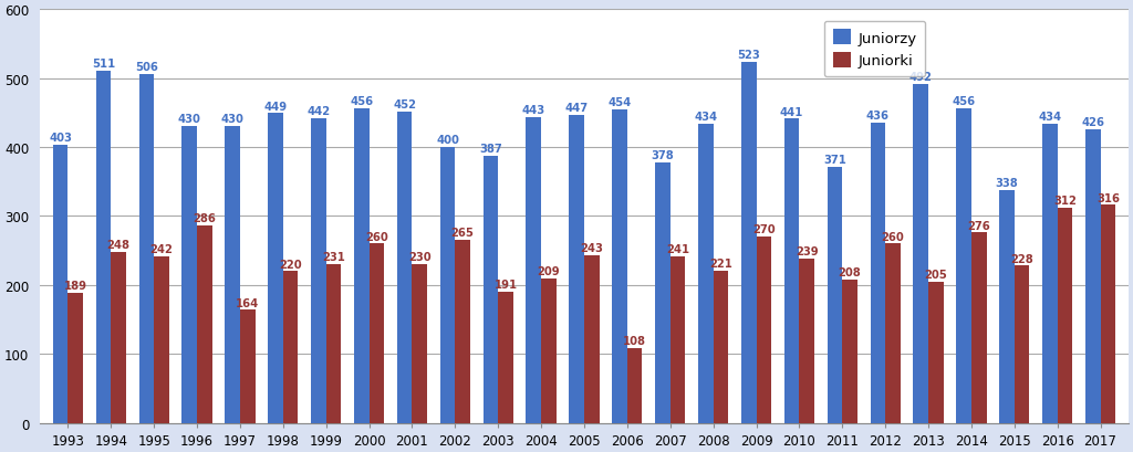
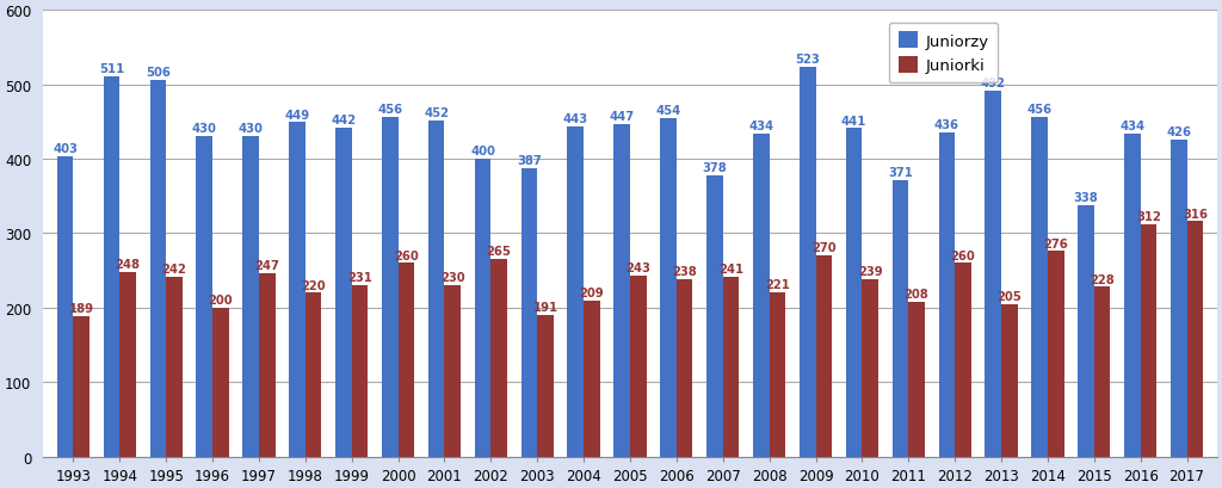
Juniorki/1996: 286 -> 200
Juniorki/1997: 164 -> 247
Juniorki/2006: 108 -> 238
